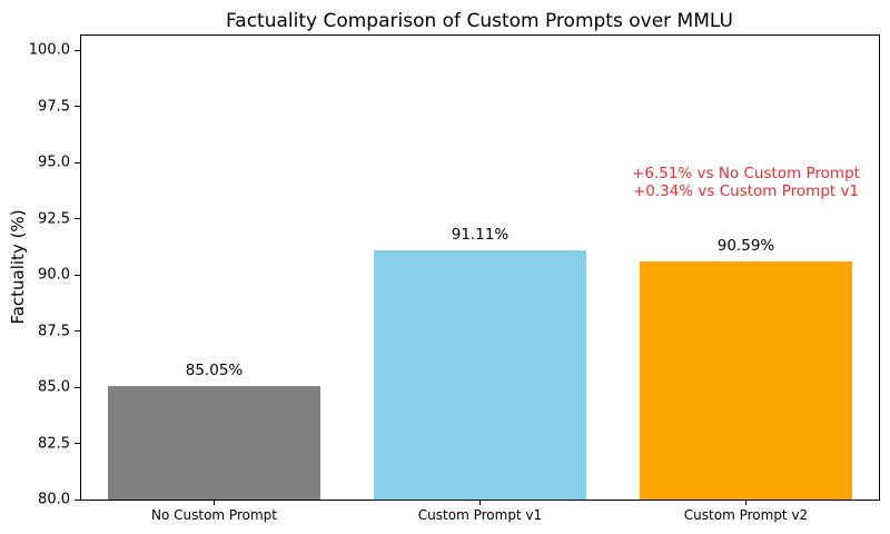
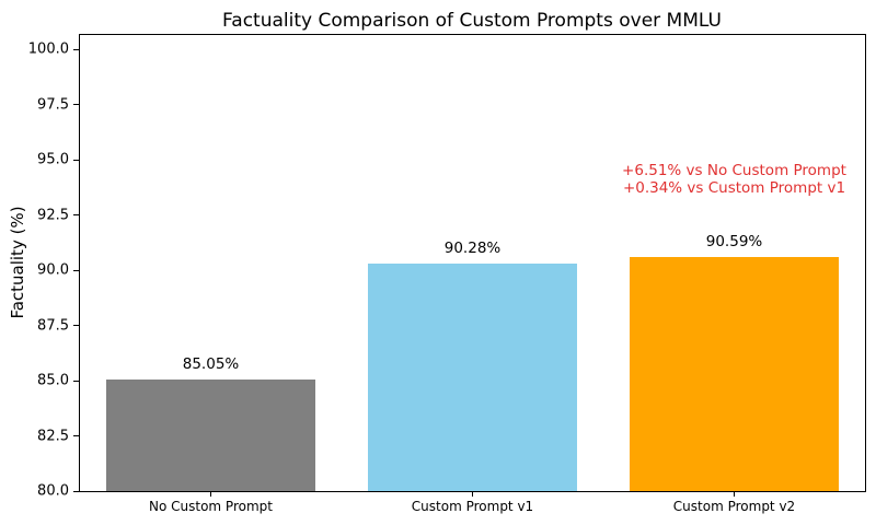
Custom Prompt v1: 91.11% -> 90.28%
